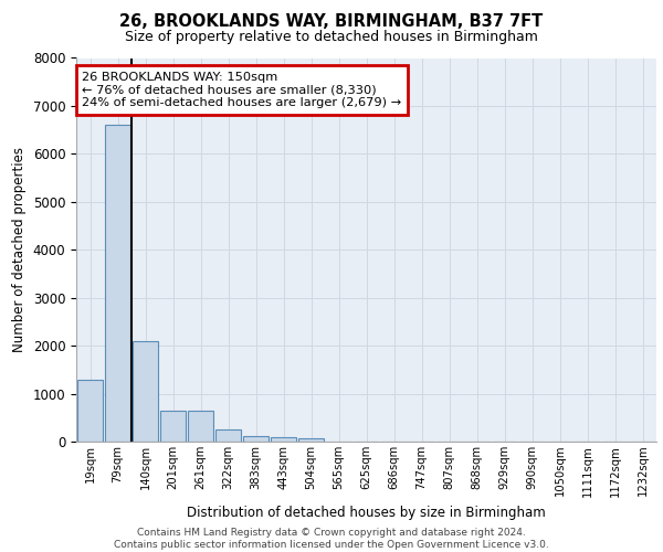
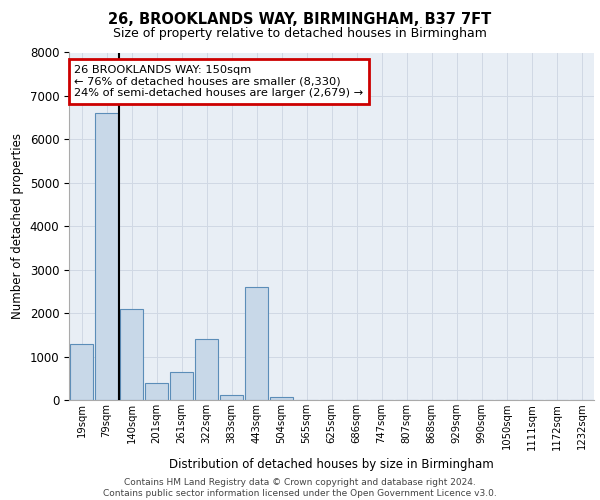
201sqm: 650 -> 400
322sqm: 250 -> 1400
443sqm: 100 -> 2600
